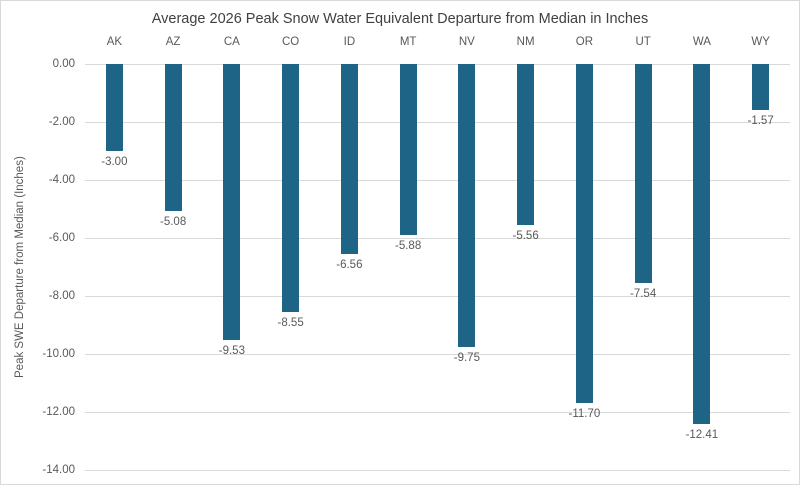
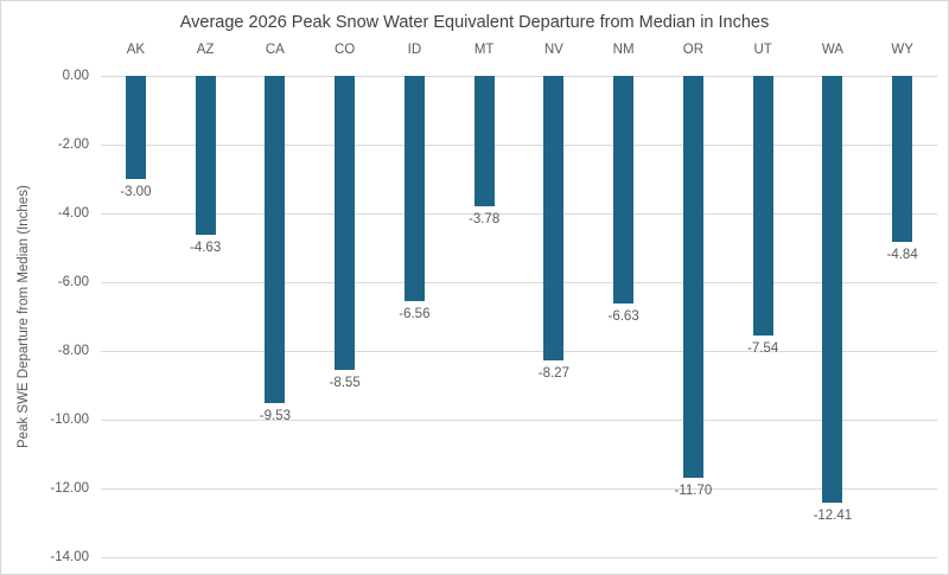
AZ: -5.08 -> -4.63
MT: -5.88 -> -3.78
NV: -9.75 -> -8.27
NM: -5.56 -> -6.63
WY: -1.57 -> -4.84
